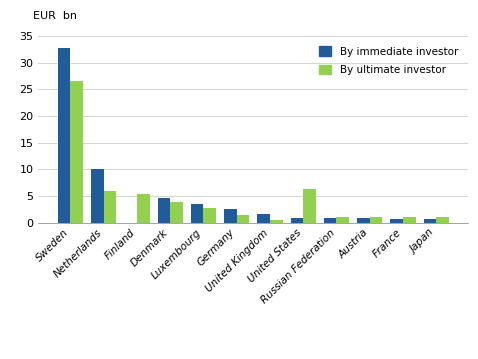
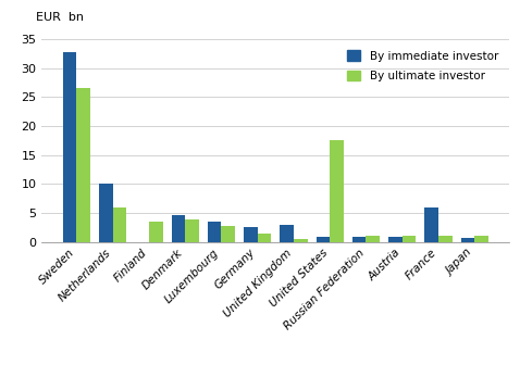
By ultimate investor/Finland: 5.4 -> 3.4
By immediate investor/United Kingdom: 1.7 -> 3.0
By ultimate investor/United States: 6.3 -> 17.6
By immediate investor/France: 0.6 -> 6.0
